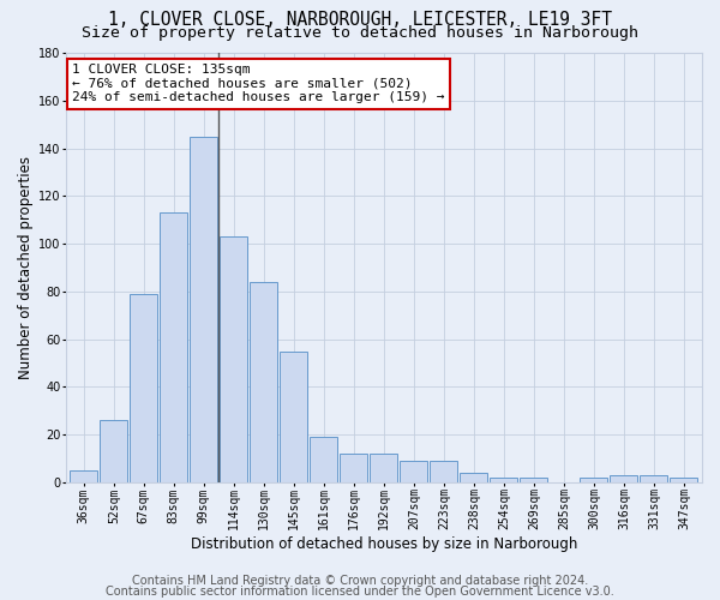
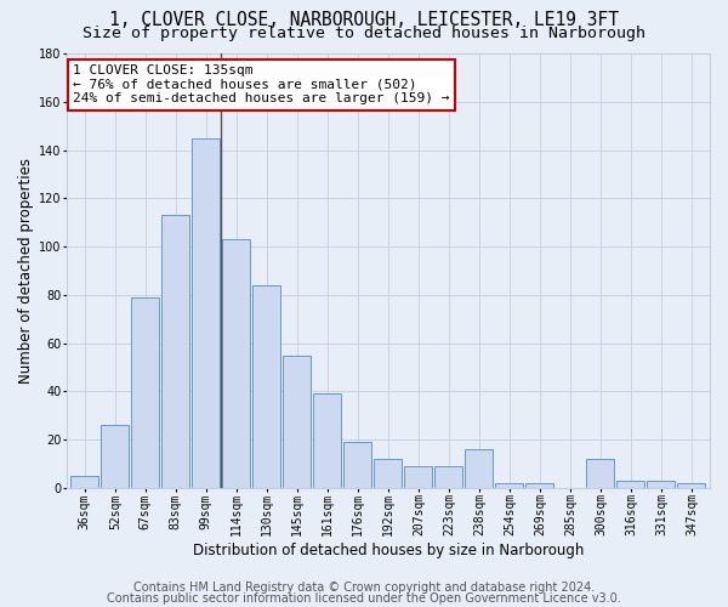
161sqm: 19 -> 39
176sqm: 12 -> 19
238sqm: 4 -> 16
300sqm: 2 -> 12
